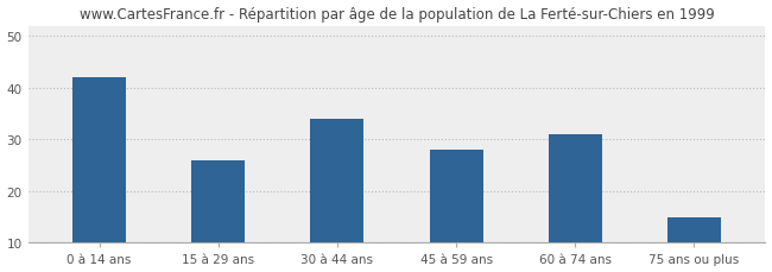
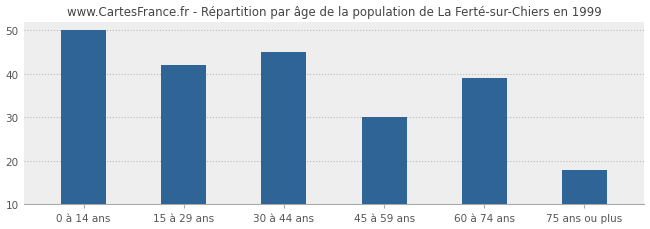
0 à 14 ans: 42 -> 50
15 à 29 ans: 26 -> 42
30 à 44 ans: 34 -> 45
45 à 59 ans: 28 -> 30
60 à 74 ans: 31 -> 39
75 ans ou plus: 15 -> 18
